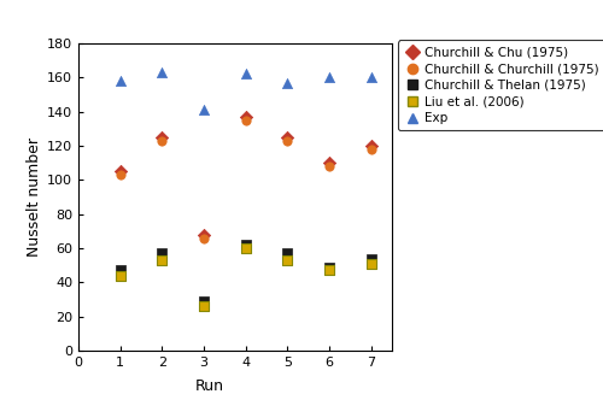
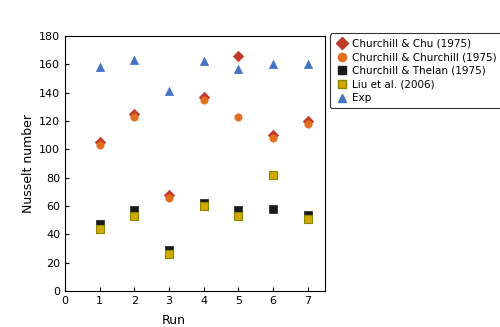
Churchill & Chu (1975)/5: 125 -> 166
Churchill & Thelan (1975)/6: 49 -> 58
Liu et al. (2006)/6: 47 -> 82
